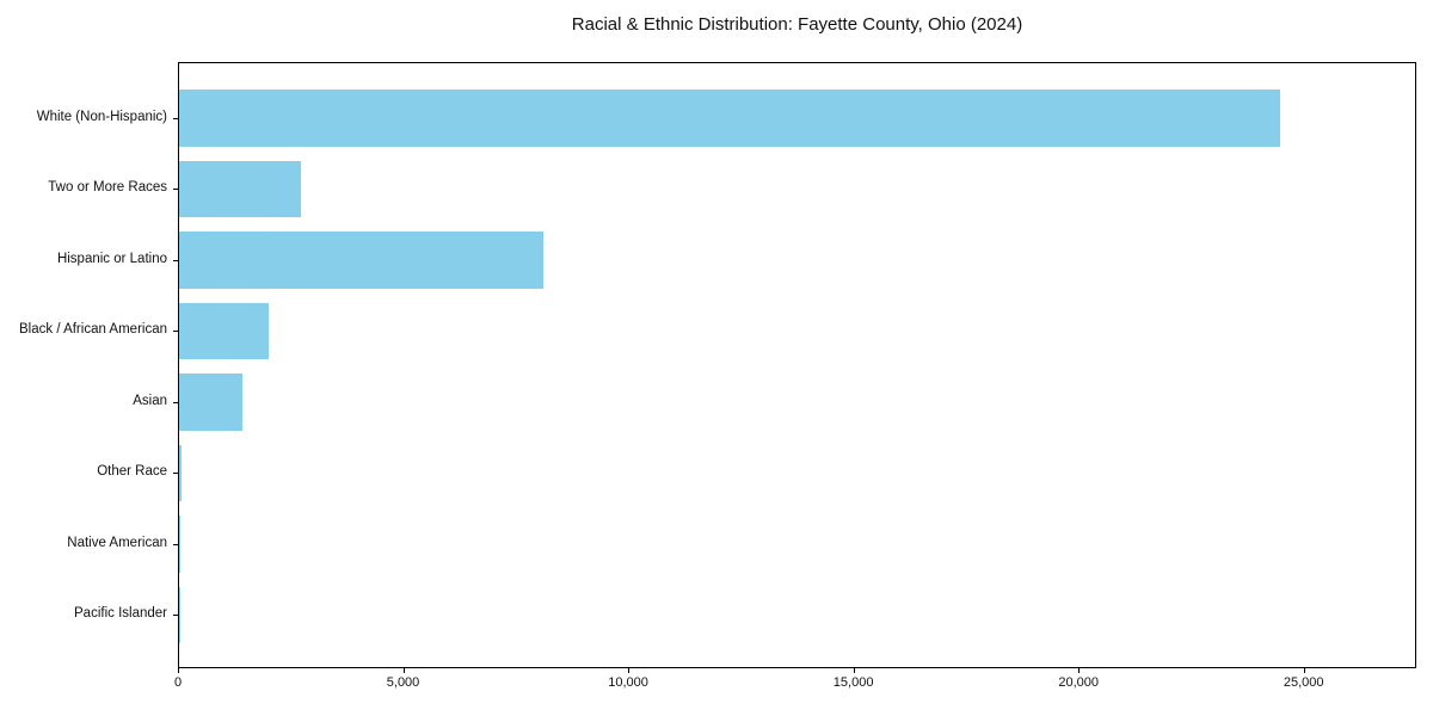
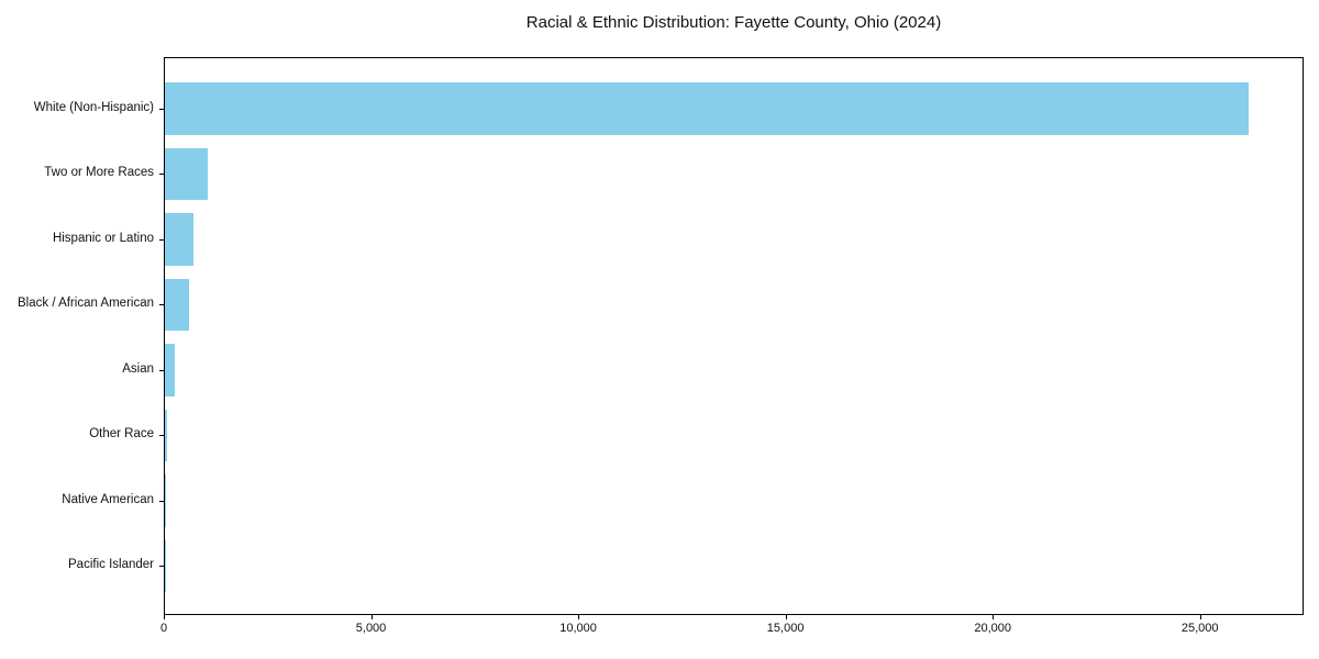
White (Non-Hispanic): 24500 -> 26200
Two or More Races: 2700 -> 1000
Hispanic or Latino: 8100 -> 700
Black / African American: 2000 -> 600
Asian: 1400 -> 200
